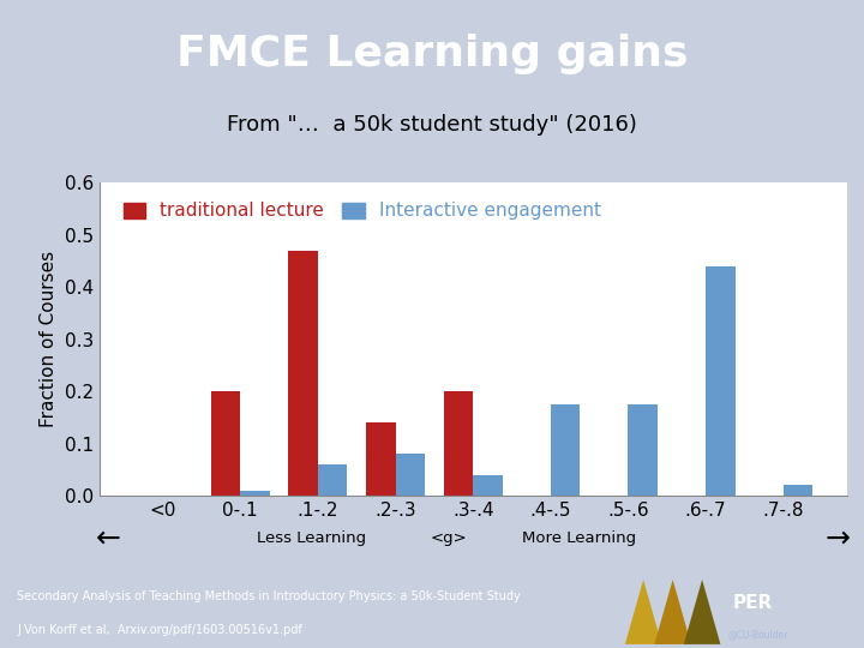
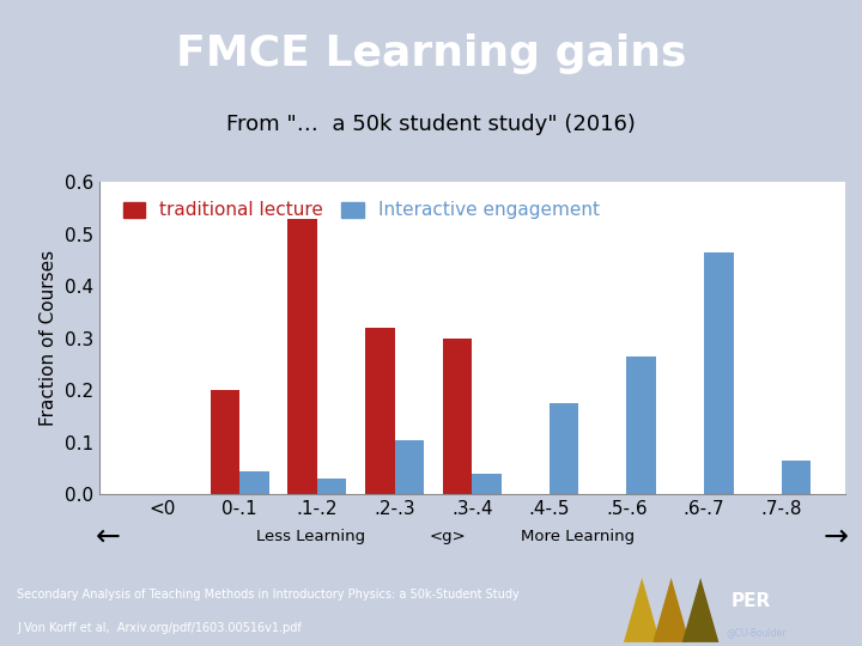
Interactive engagement/0-.1: 0.010 -> 0.045
traditional lecture/.1-.2: 0.47 -> 0.53
Interactive engagement/.1-.2: 0.060 -> 0.030
traditional lecture/.2-.3: 0.14 -> 0.32
Interactive engagement/.2-.3: 0.080 -> 0.105
traditional lecture/.3-.4: 0.20 -> 0.30
Interactive engagement/.5-.6: 0.175 -> 0.265
Interactive engagement/.6-.7: 0.440 -> 0.465
Interactive engagement/.7-.8: 0.020 -> 0.065
